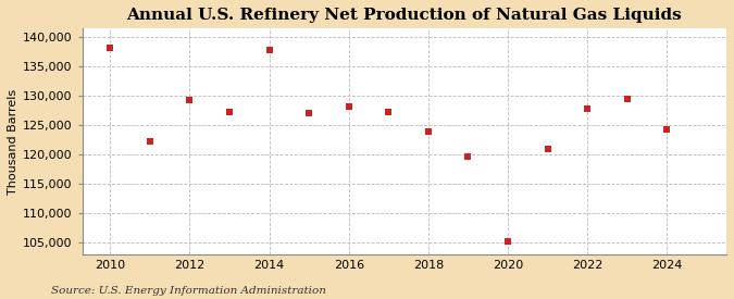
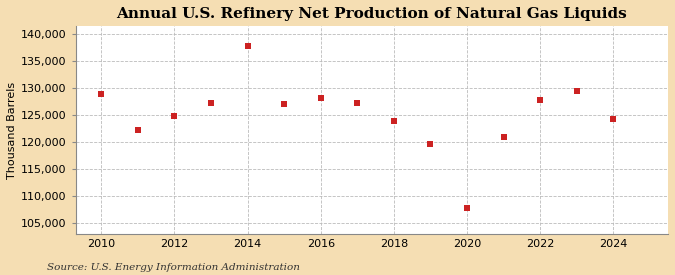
2010: 138,200 -> 129,000
2012: 129,300 -> 124,800
2020: 105,200 -> 107,800
